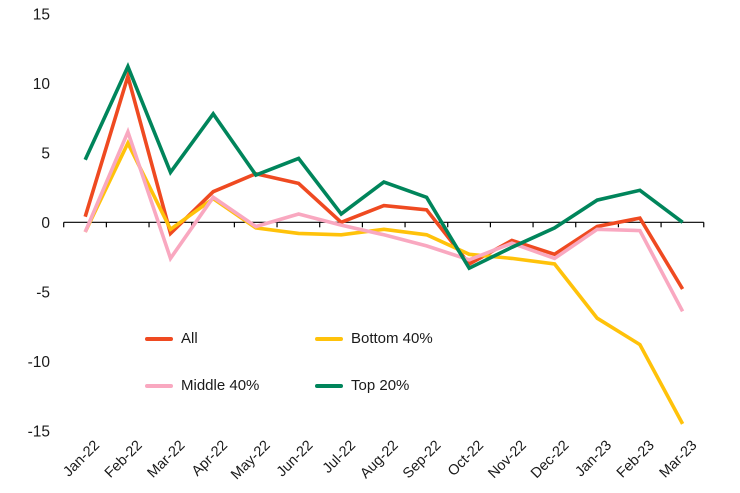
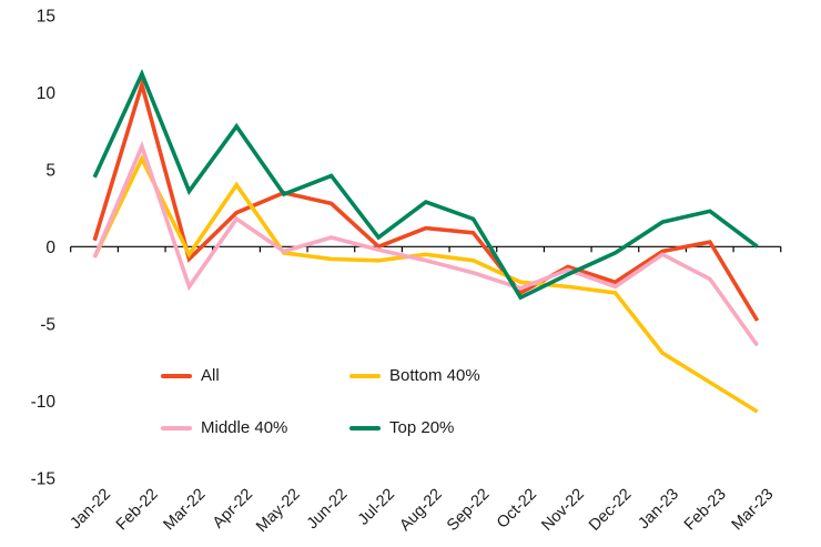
Bottom 40%/Apr-22: 1.7 -> 4.0
Middle 40%/Feb-23: -0.6 -> -2.1
Bottom 40%/Mar-23: -14.5 -> -10.7
